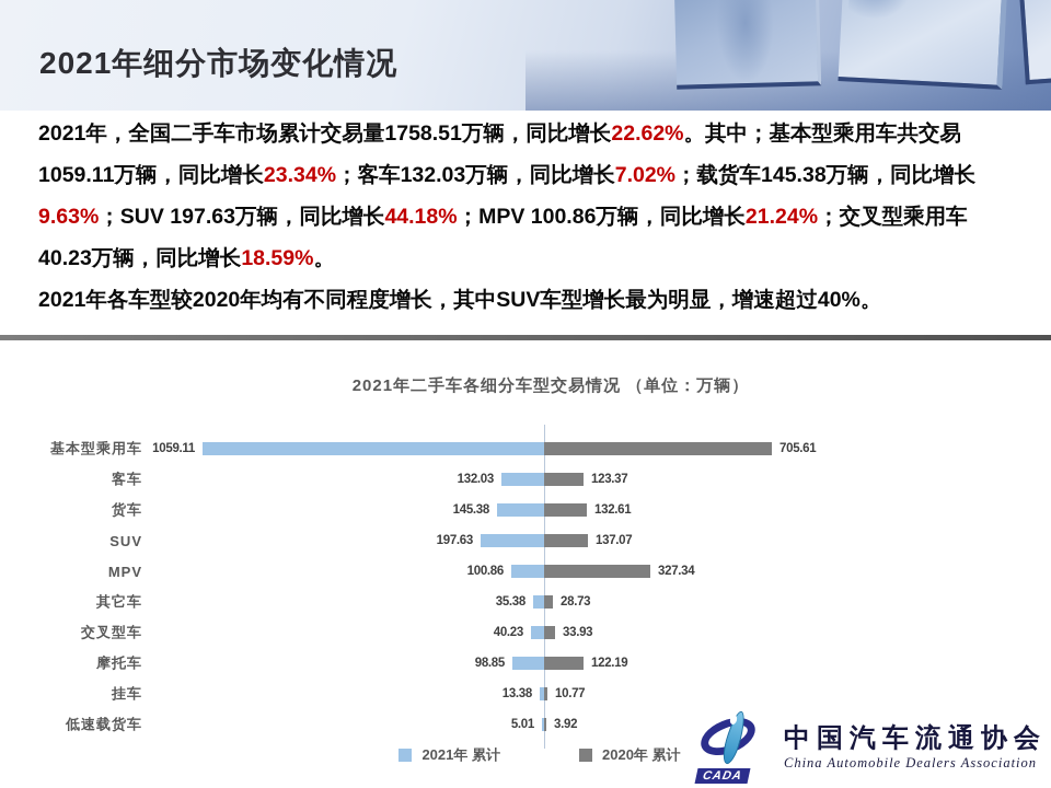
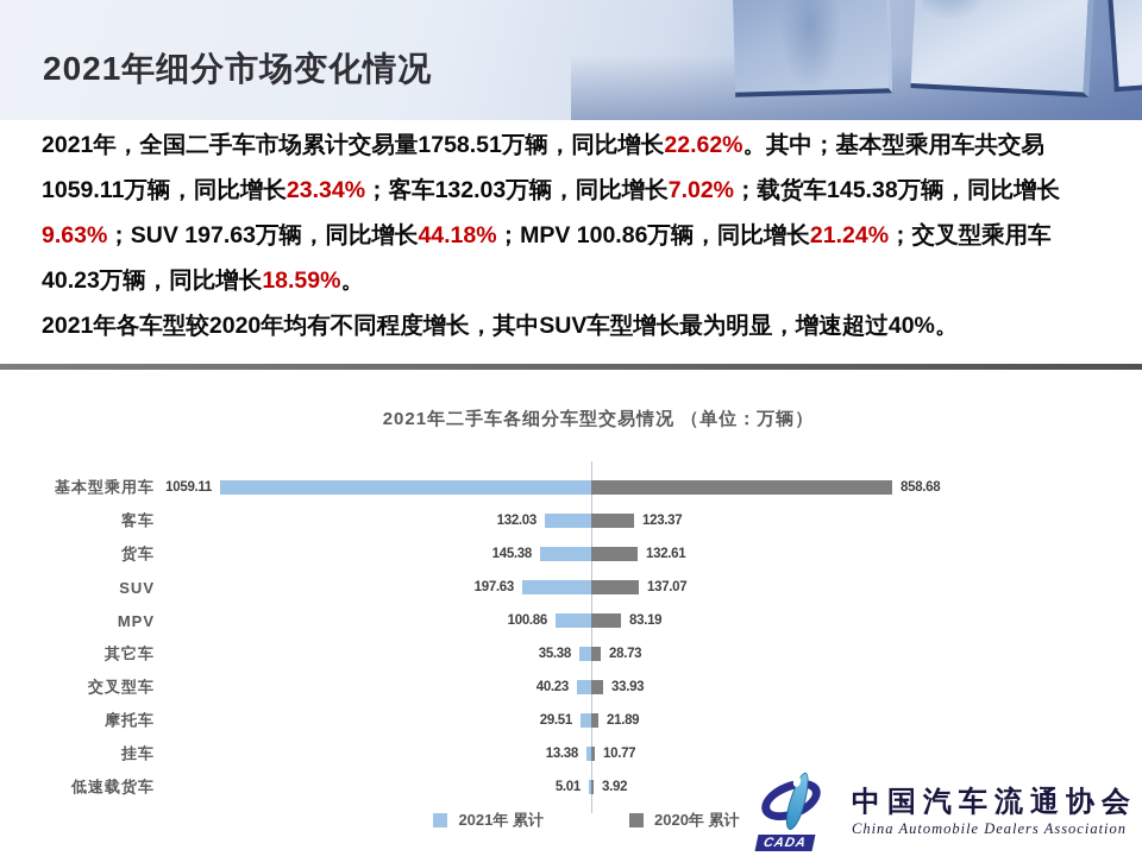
2020年 累计/基本型乘用车: 705.61 -> 858.68
2020年 累计/MPV: 327.34 -> 83.19
2021年 累计/摩托车: 98.85 -> 29.51
2020年 累计/摩托车: 122.19 -> 21.89
